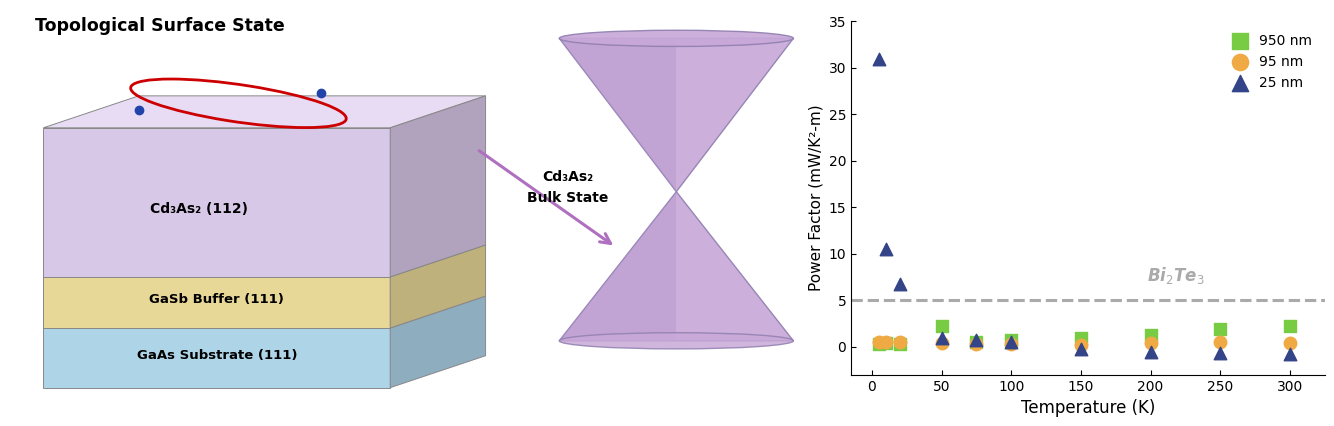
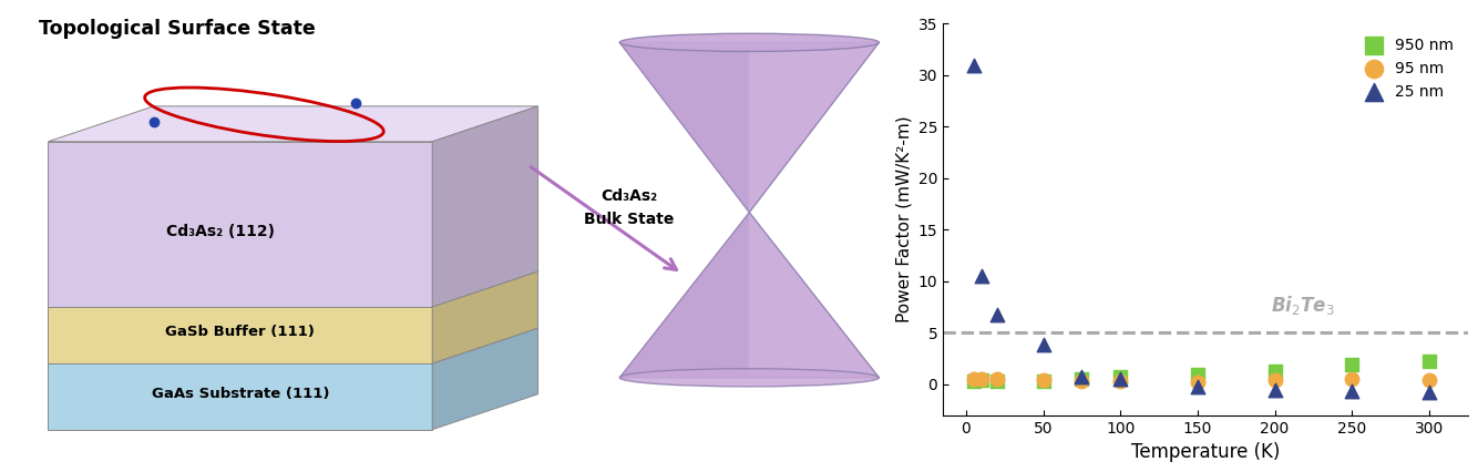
950 nm/50: 2.2 -> 0.3
25 nm/50: 1.0 -> 3.9
